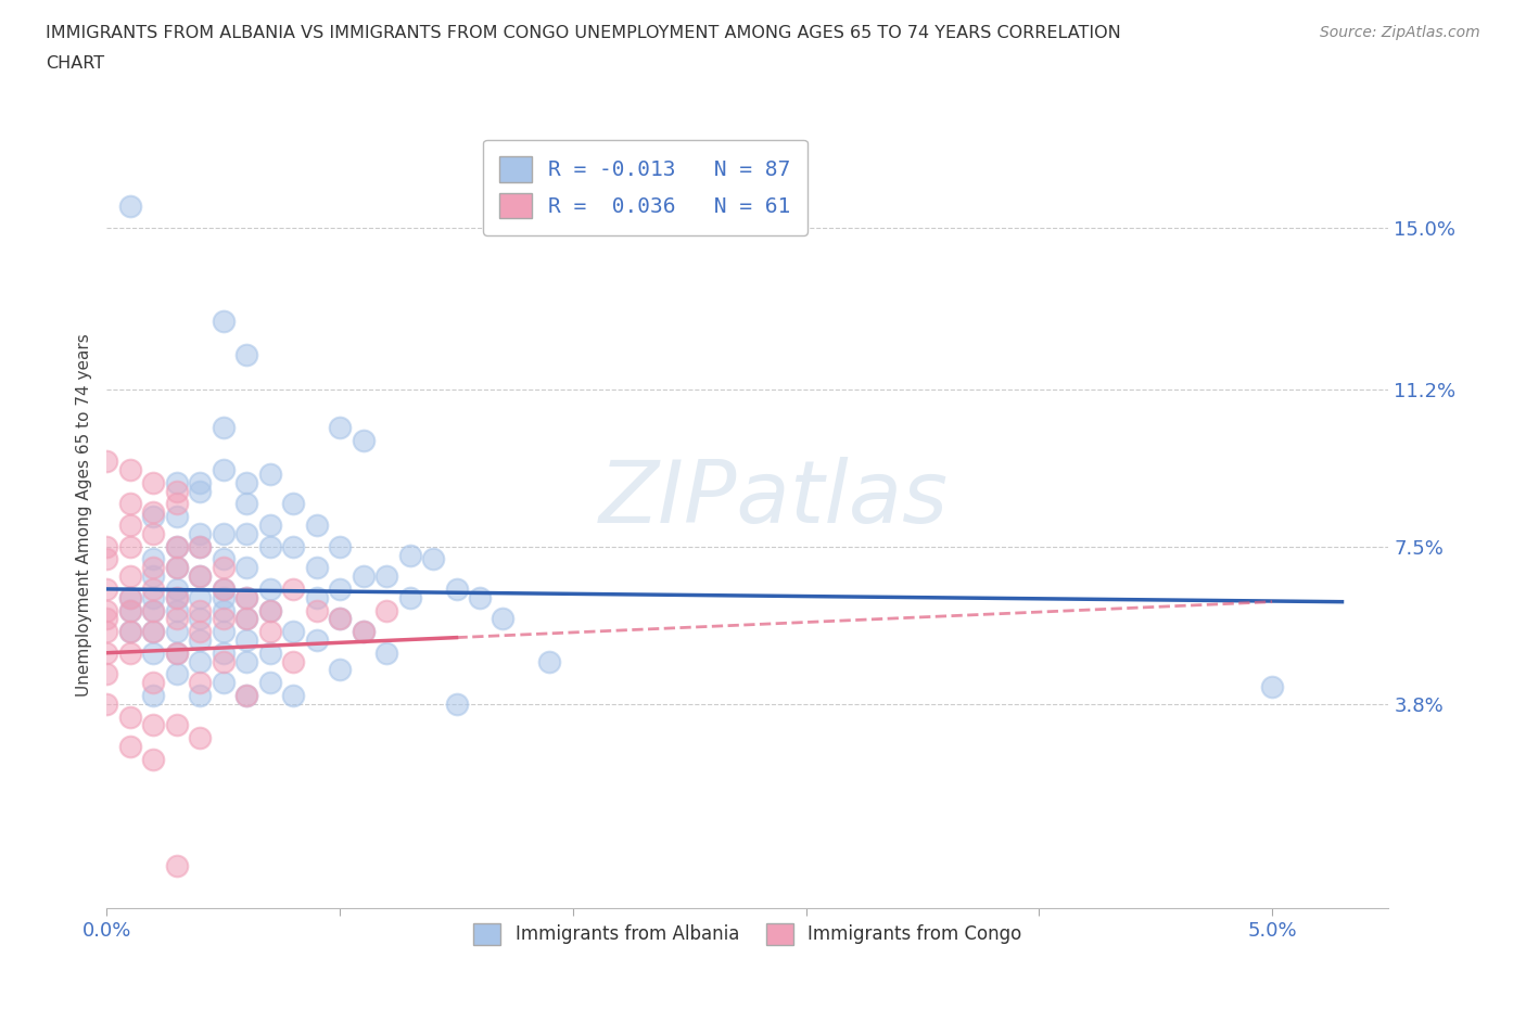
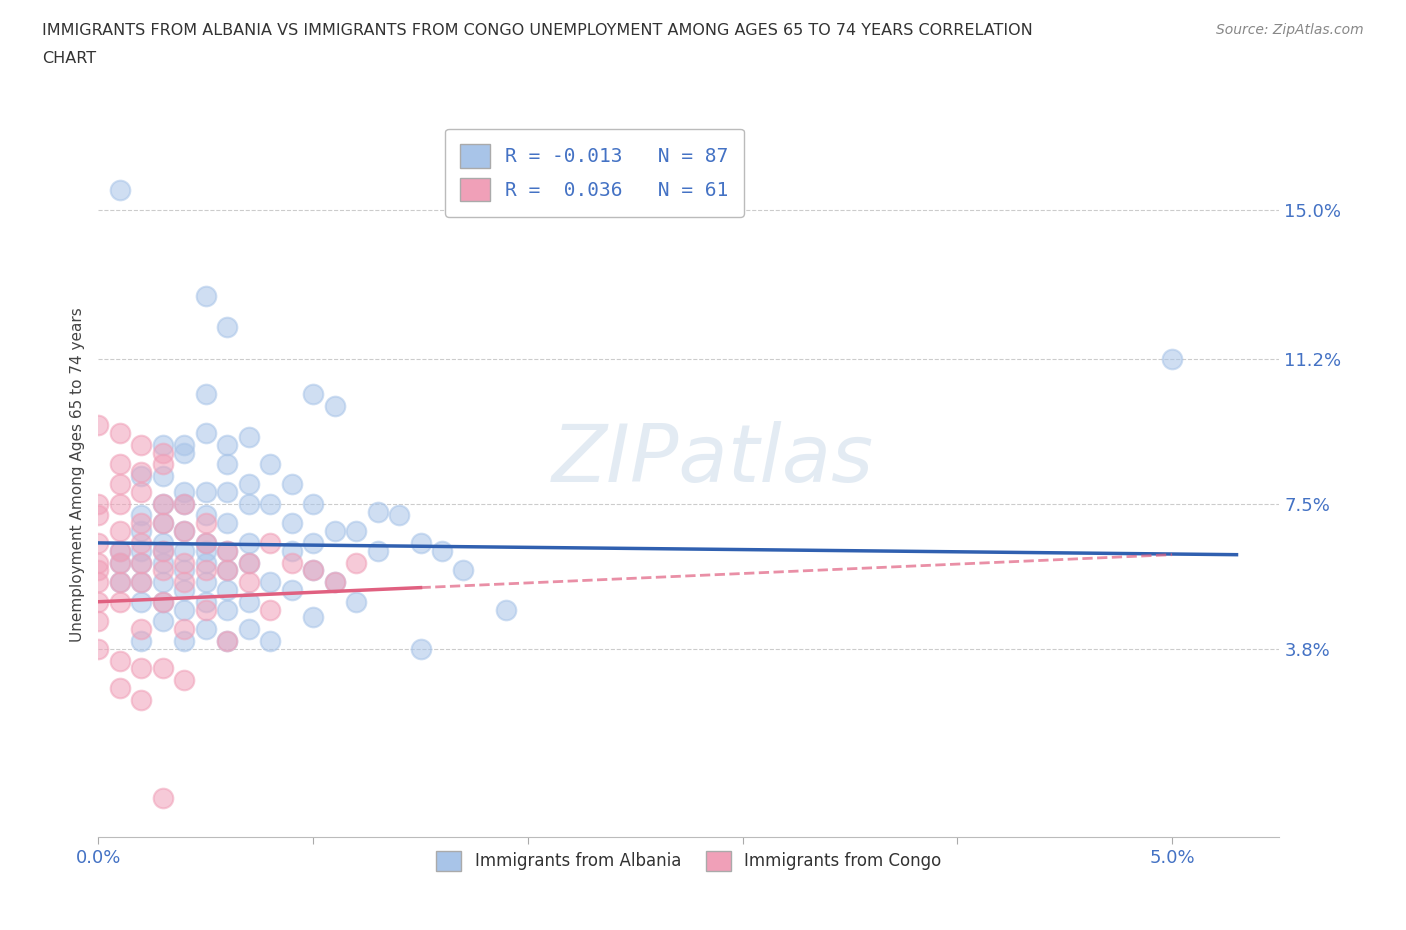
Immigrants from Albania/5.0%: 4.2% -> 11.2%
